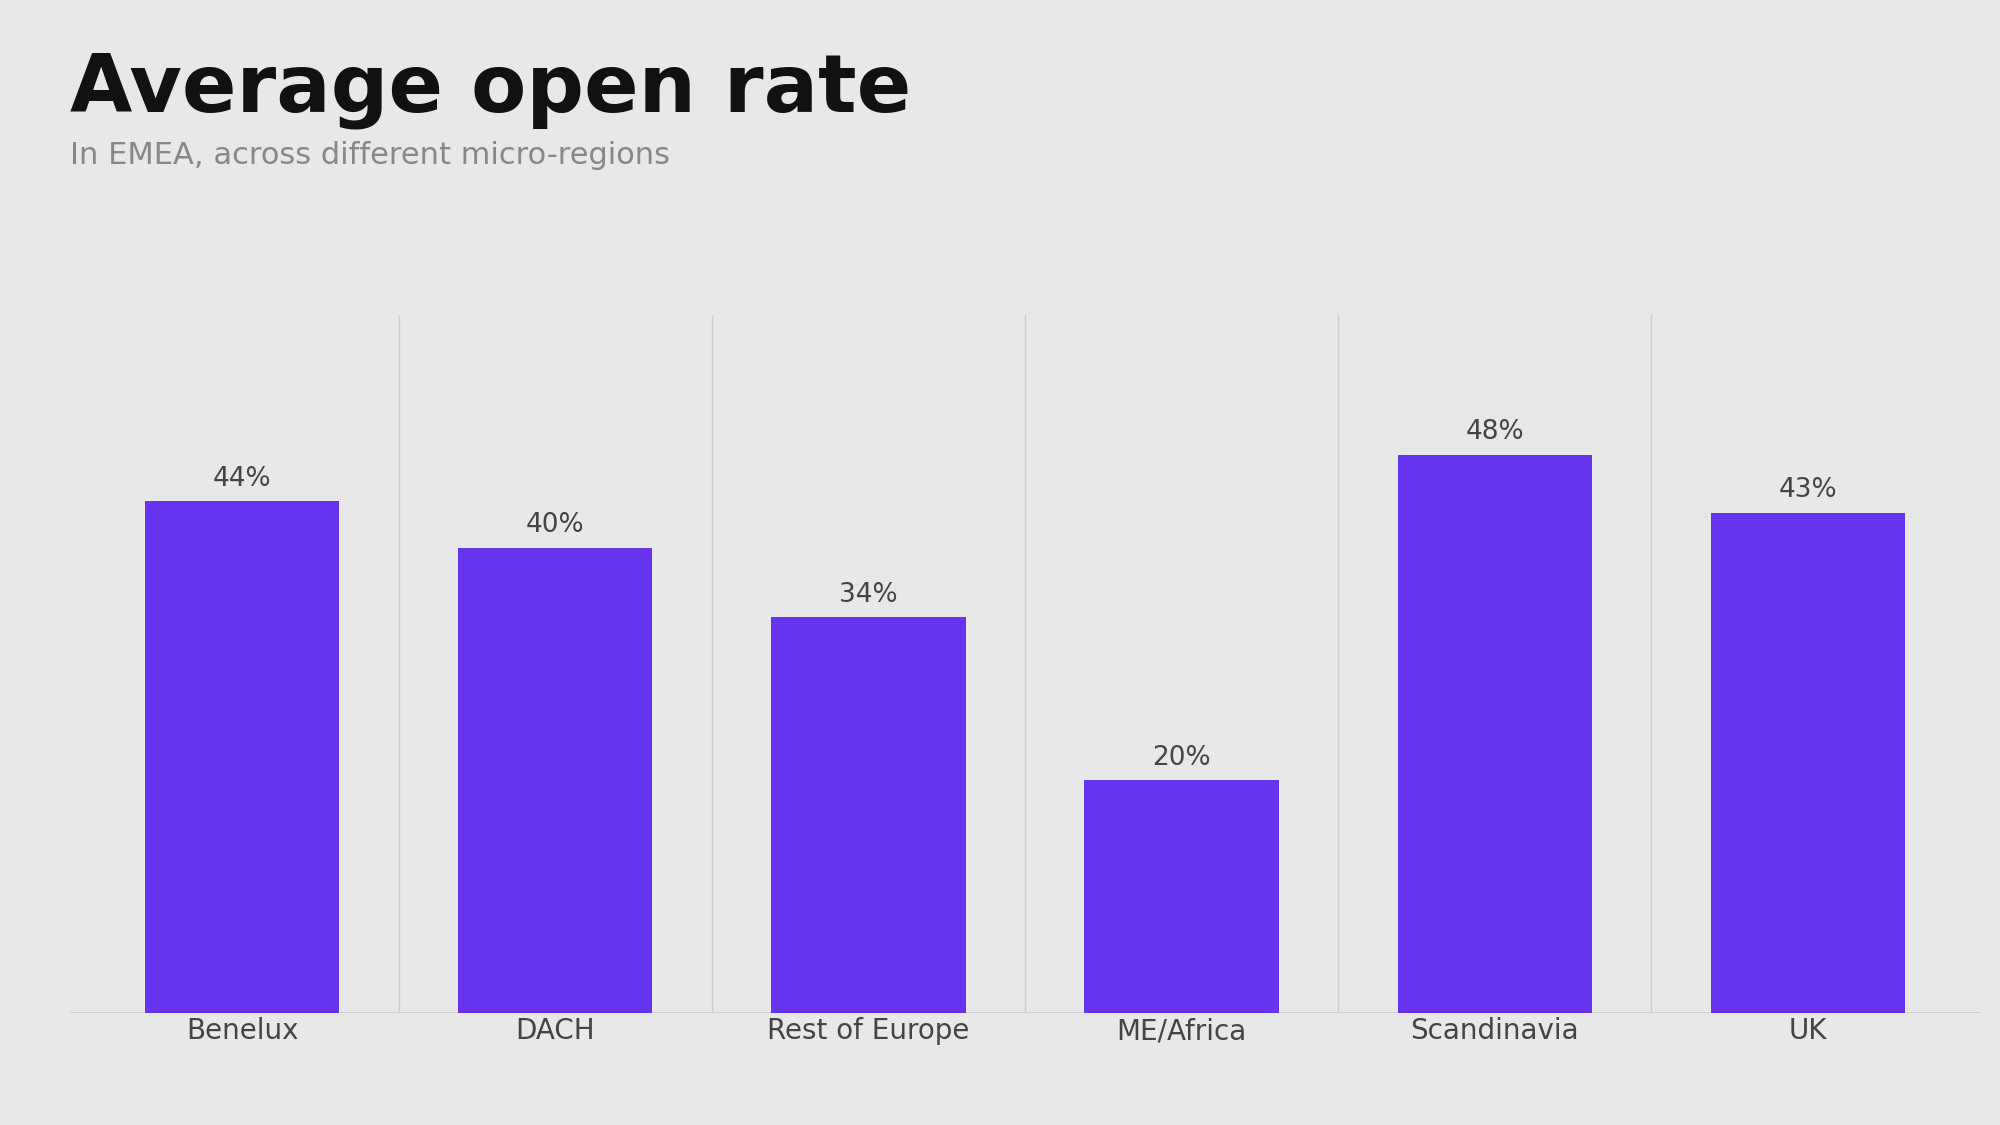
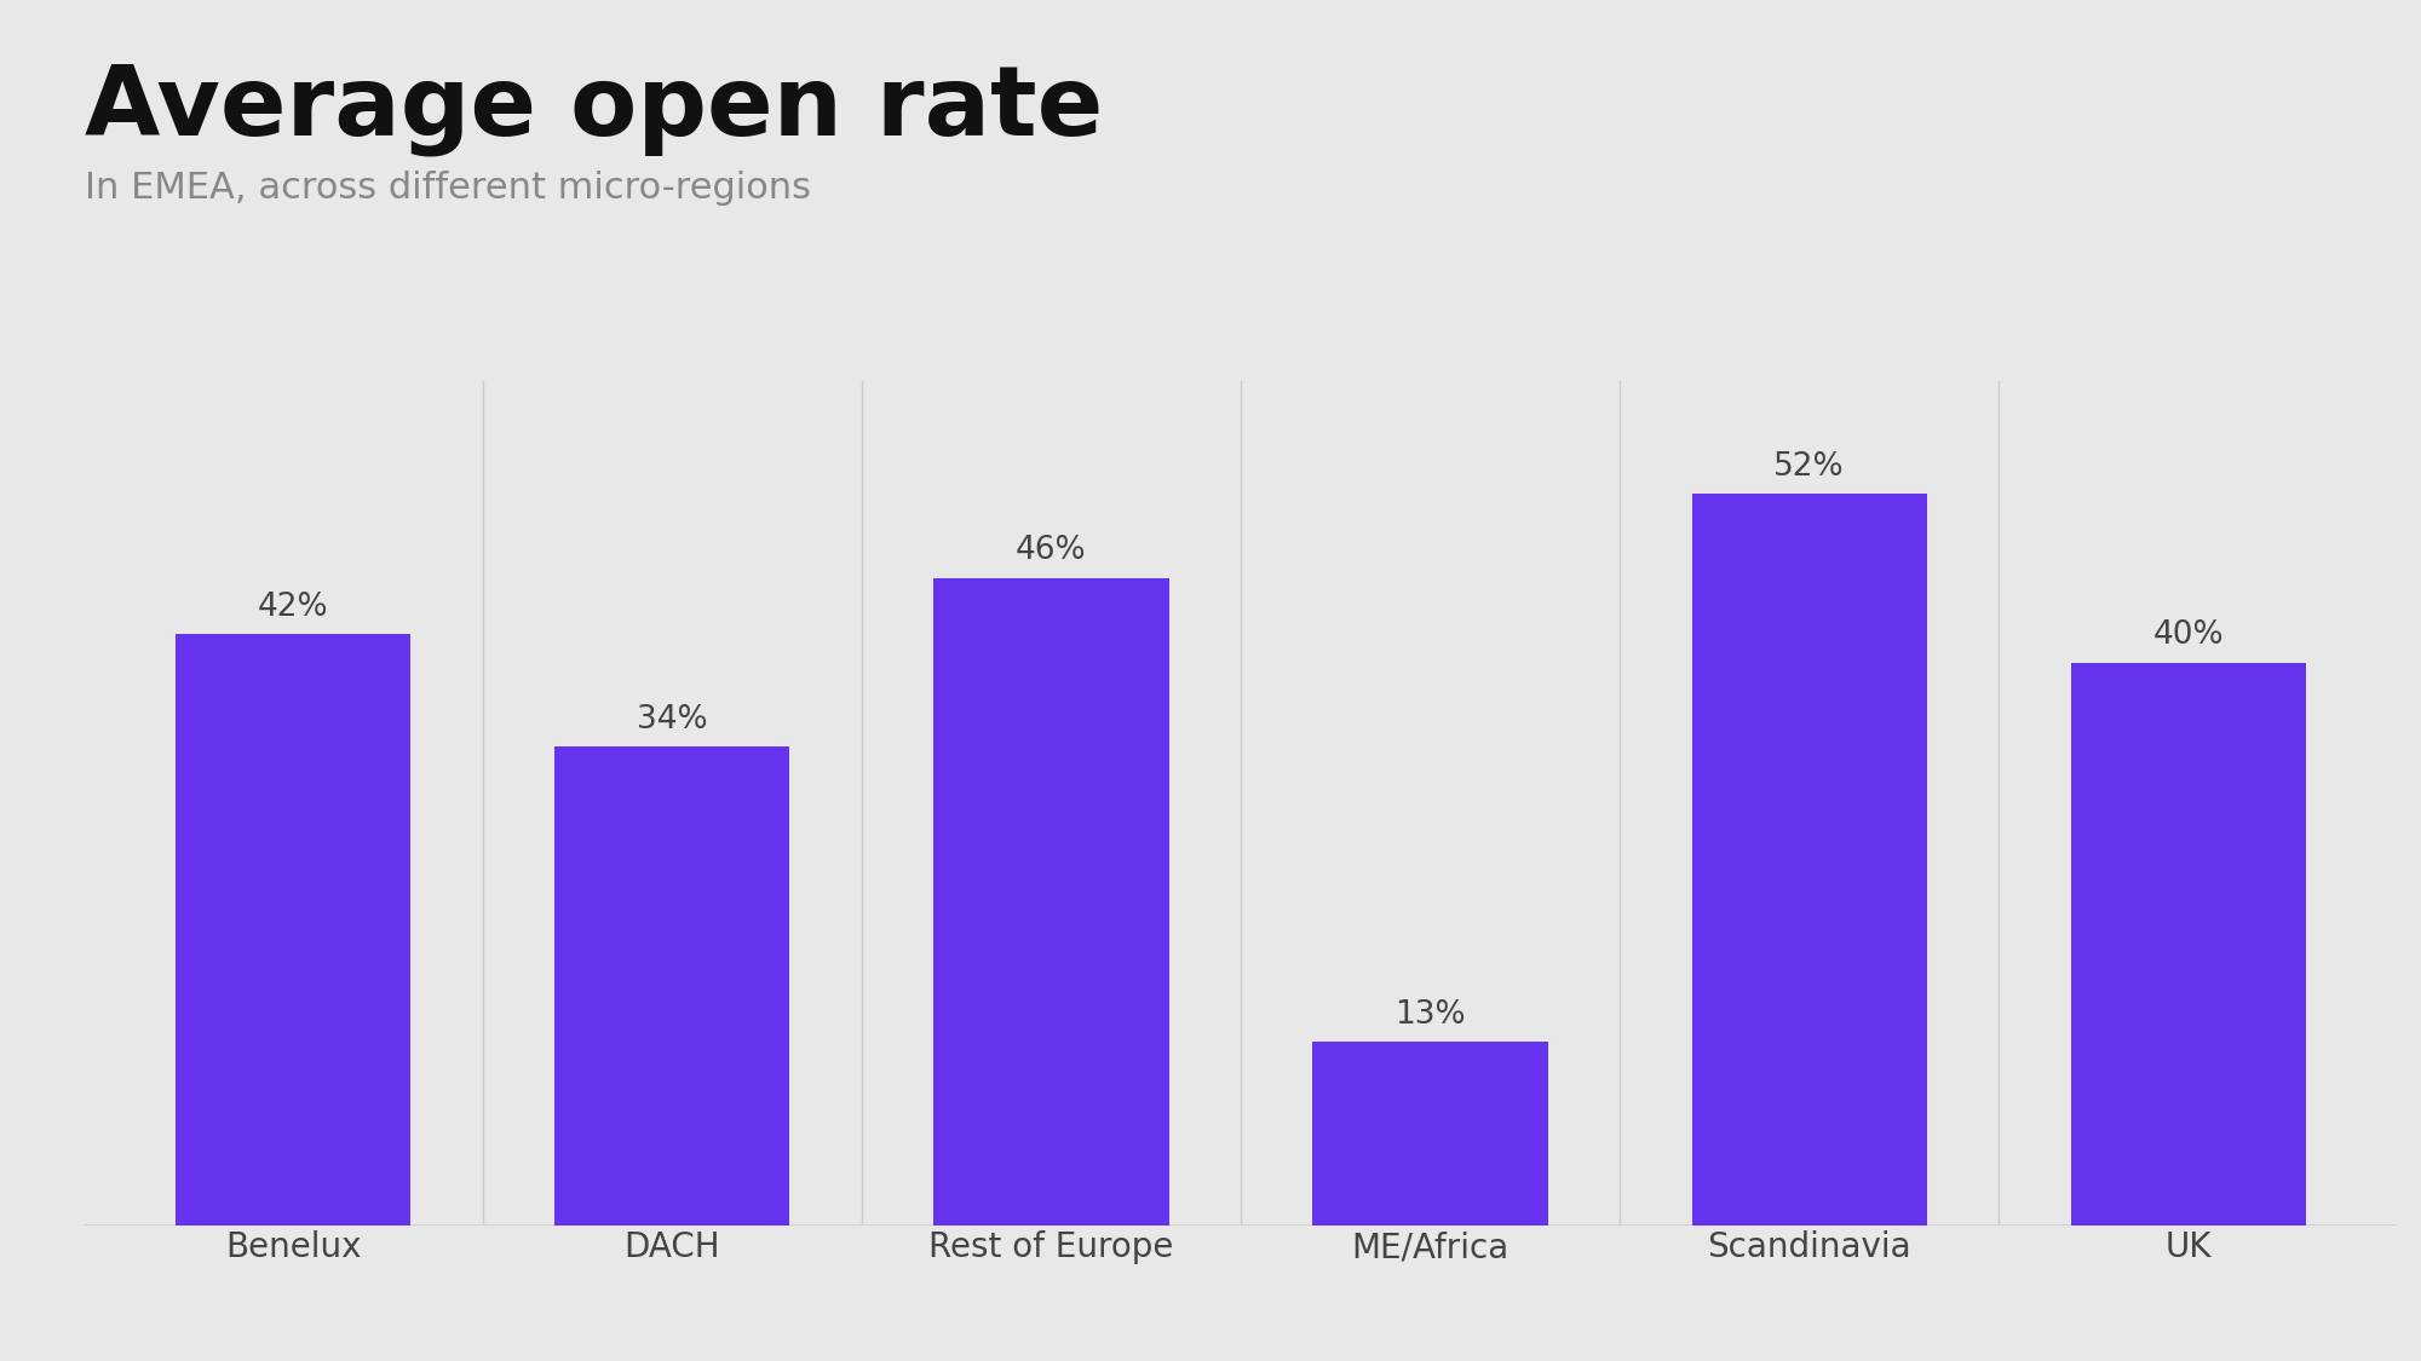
Benelux: 44% -> 42%
DACH: 40% -> 34%
Rest of Europe: 34% -> 46%
ME/Africa: 20% -> 13%
Scandinavia: 48% -> 52%
UK: 43% -> 40%
